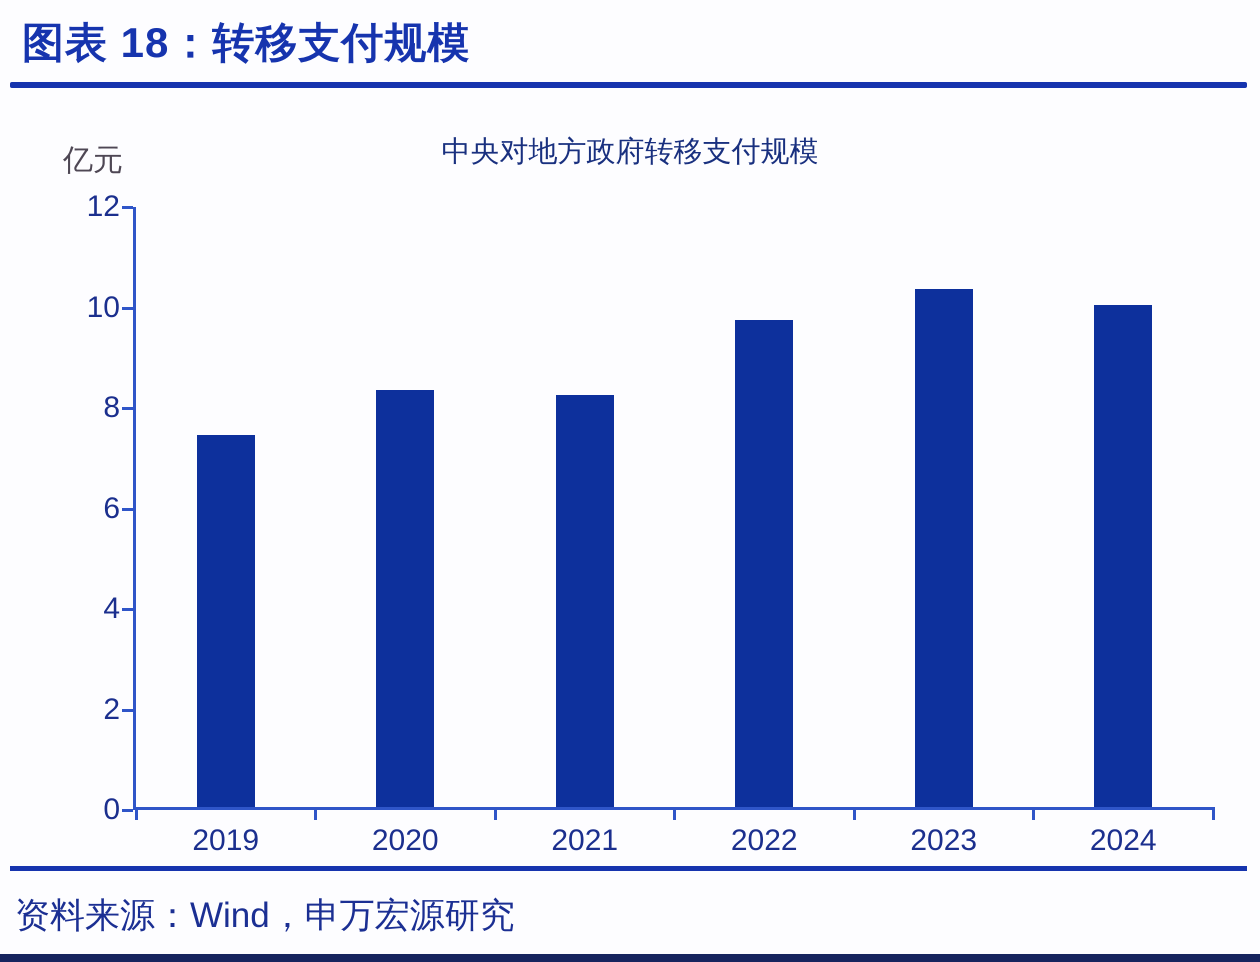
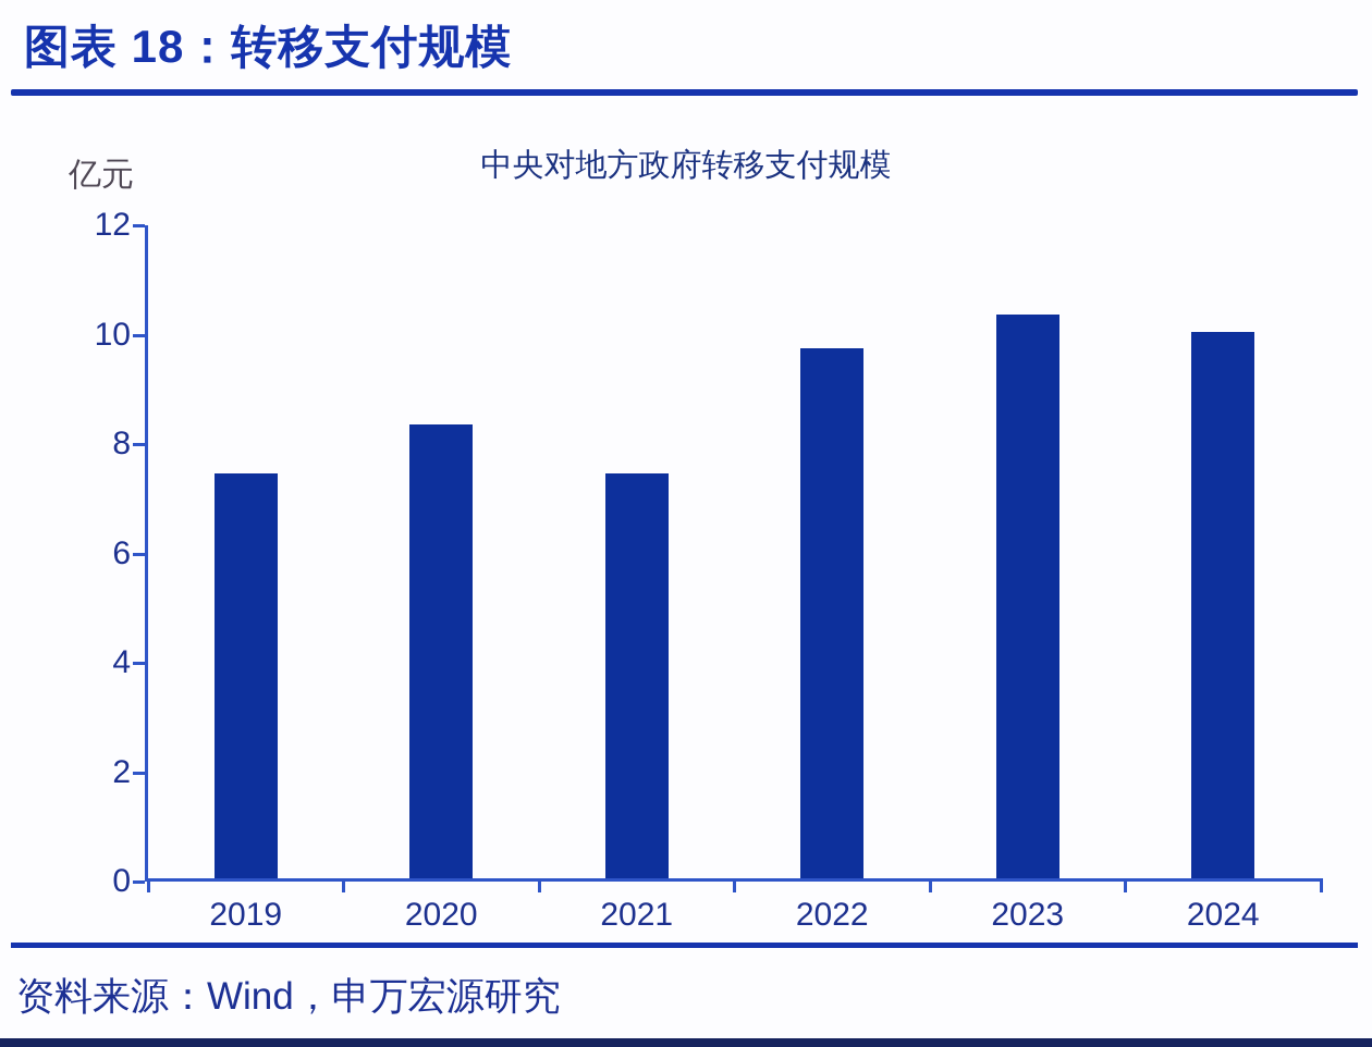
2021: 8.2 -> 7.4
